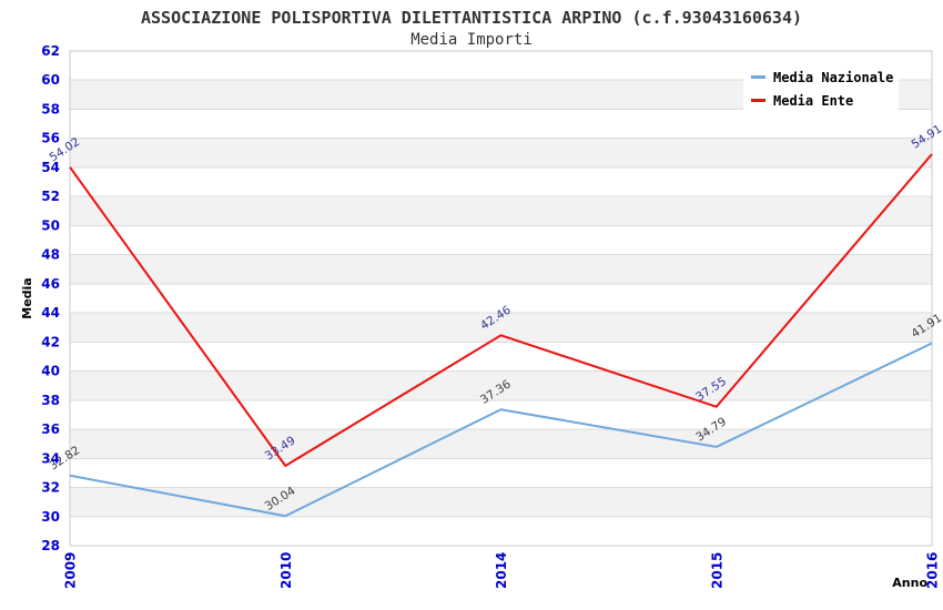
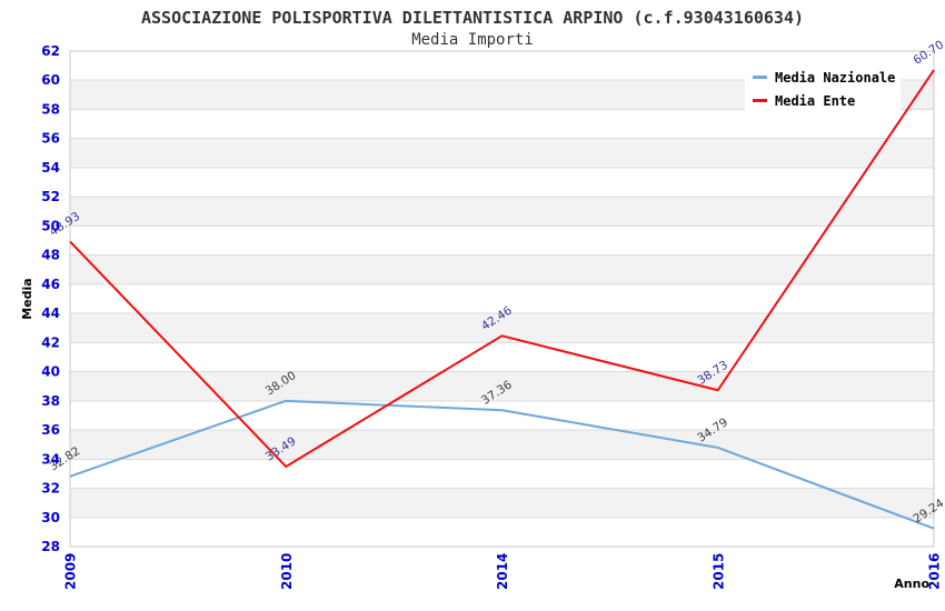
Media Ente/2009: 54.02 -> 48.93
Media Nazionale/2010: 30.04 -> 38.00
Media Ente/2015: 37.55 -> 38.73
Media Nazionale/2016: 41.91 -> 29.24
Media Ente/2016: 54.91 -> 60.70
